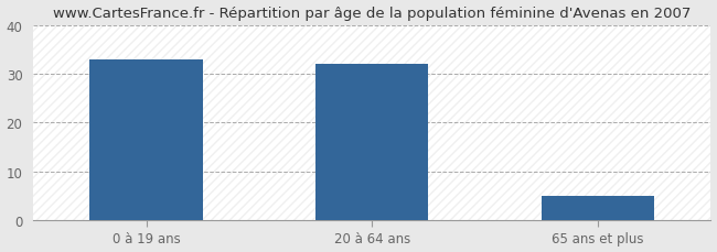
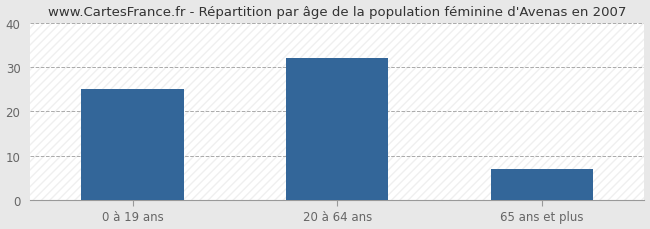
0 à 19 ans: 33 -> 25
65 ans et plus: 5 -> 7
